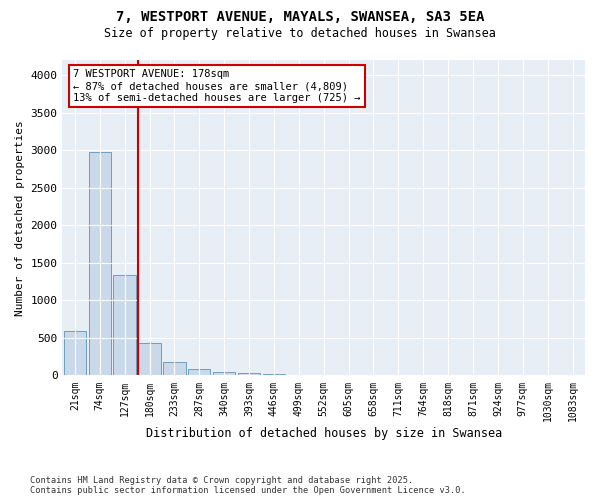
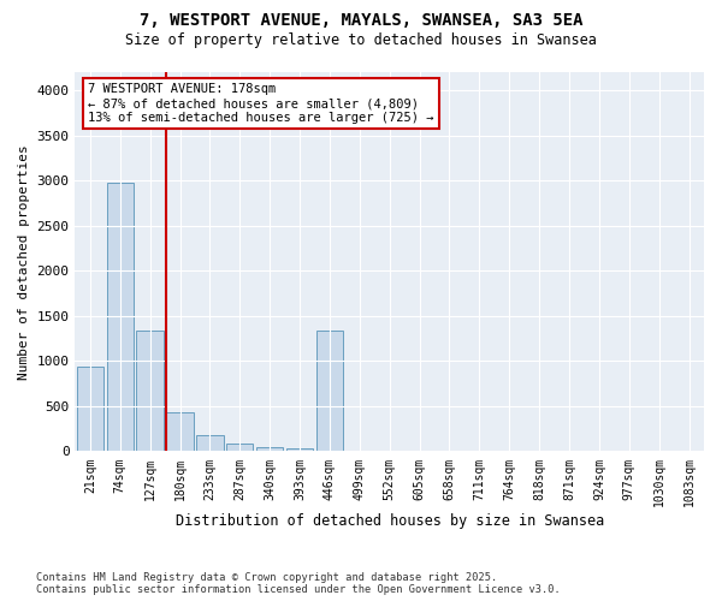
21sqm: 590 -> 940
446sqm: 20 -> 1340
